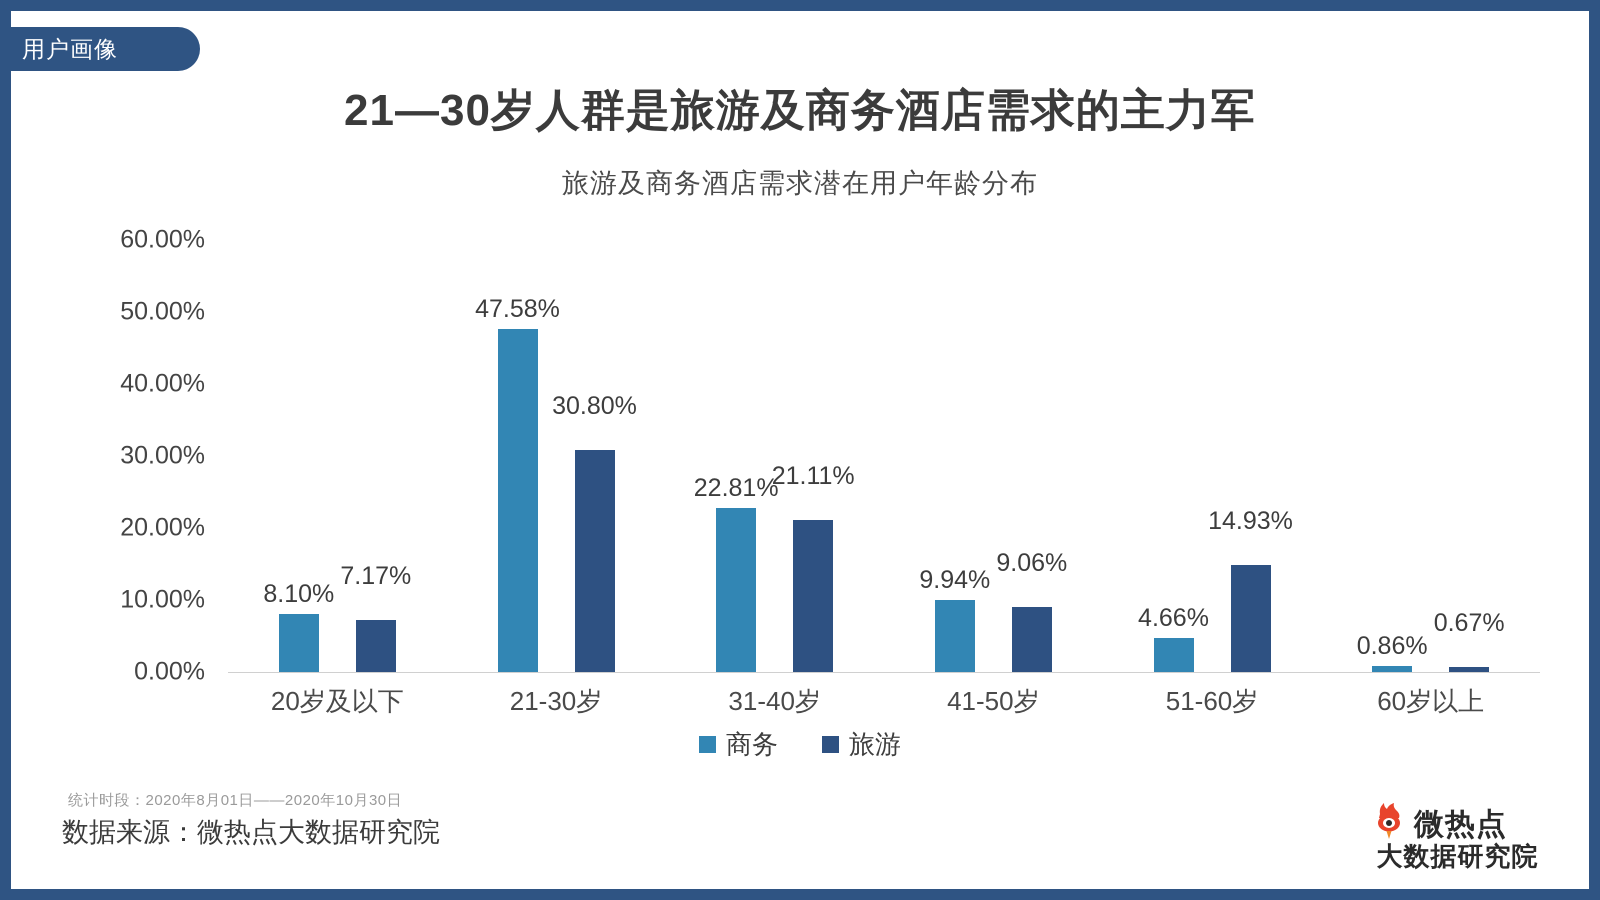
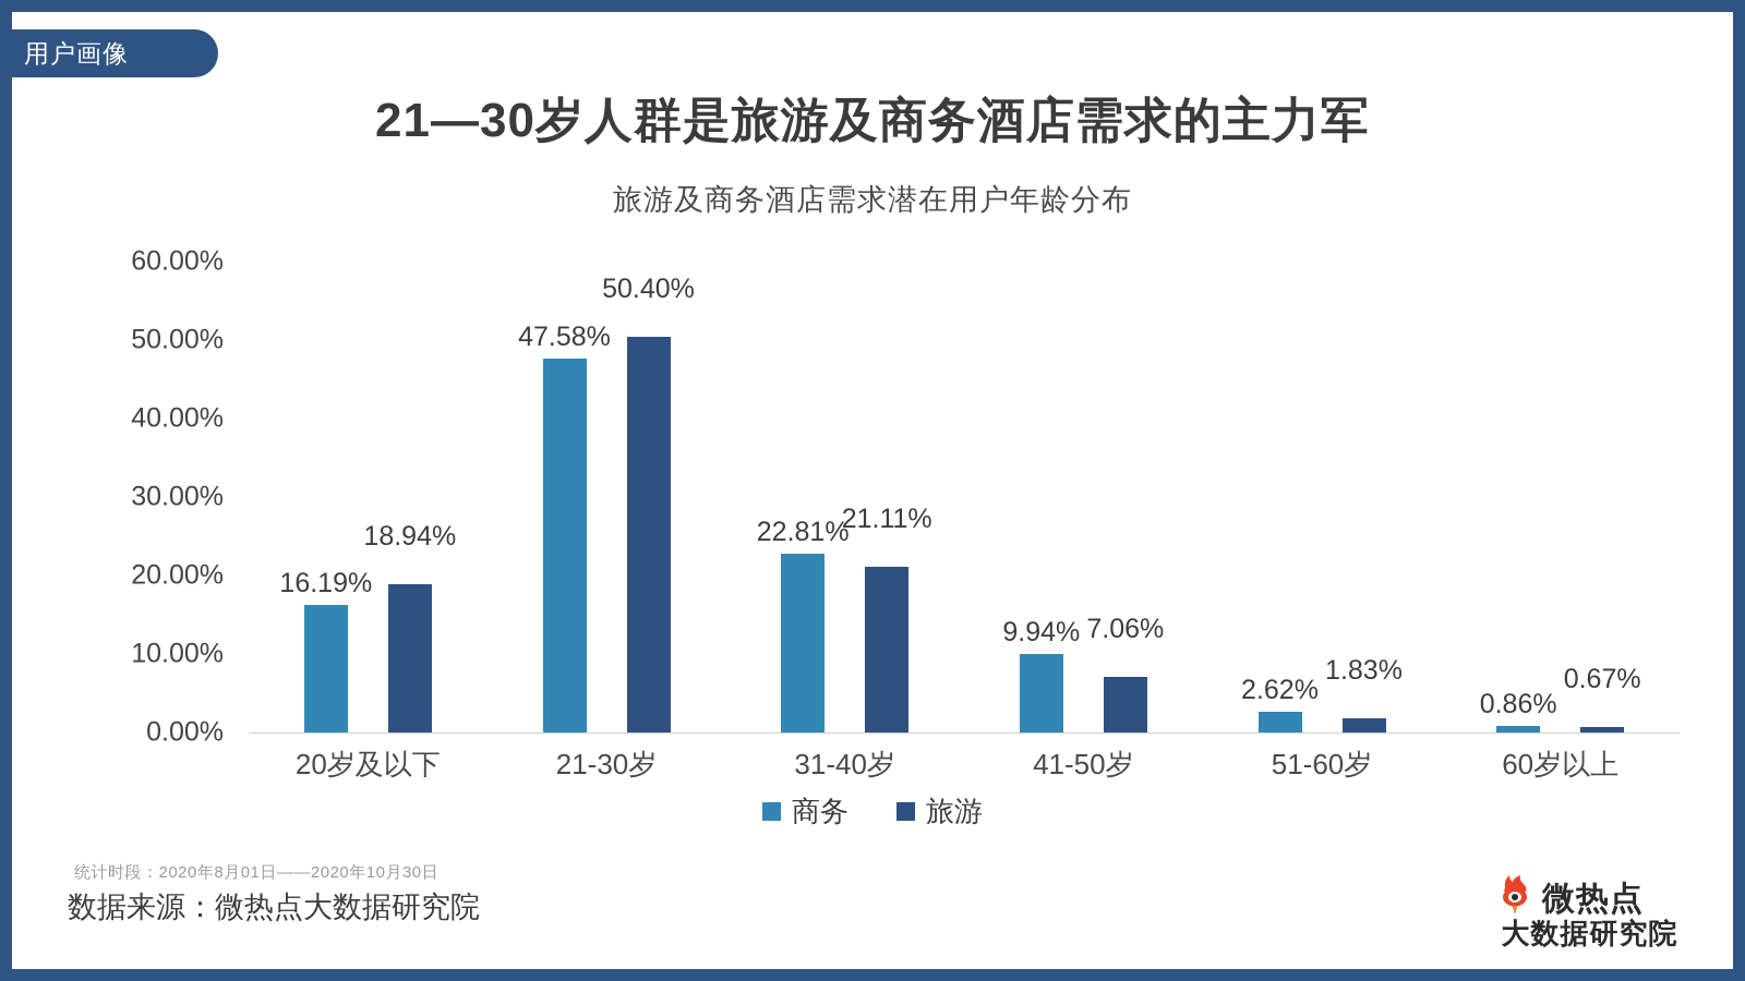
商务/20岁及以下: 8.10% -> 16.19%
旅游/20岁及以下: 7.17% -> 18.94%
旅游/21-30岁: 30.80% -> 50.40%
旅游/41-50岁: 9.06% -> 7.06%
商务/51-60岁: 4.66% -> 2.62%
旅游/51-60岁: 14.93% -> 1.83%
